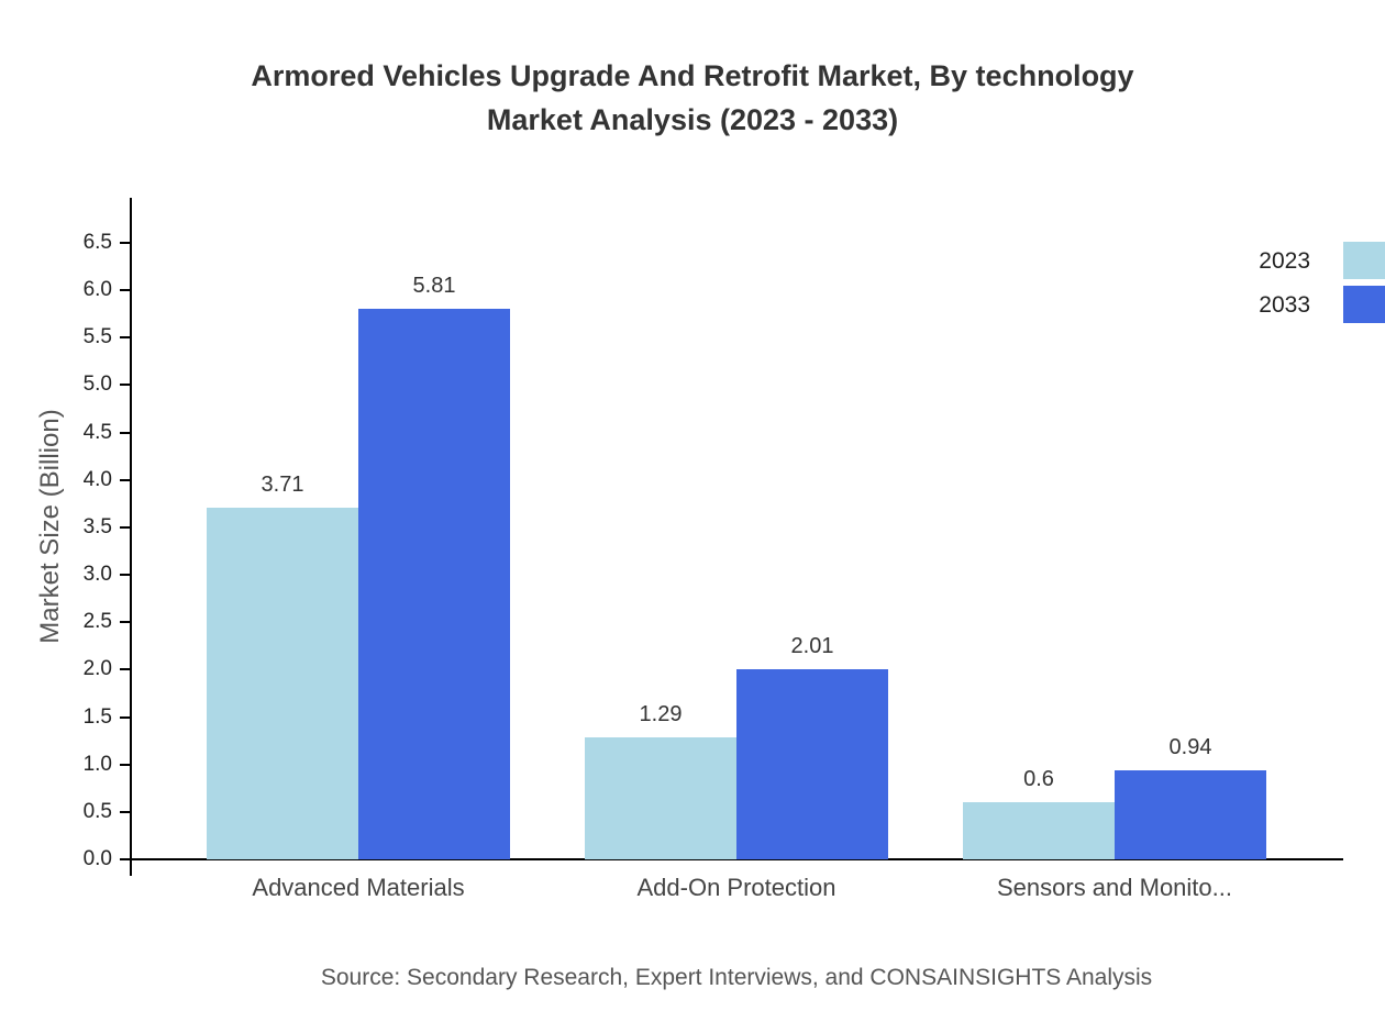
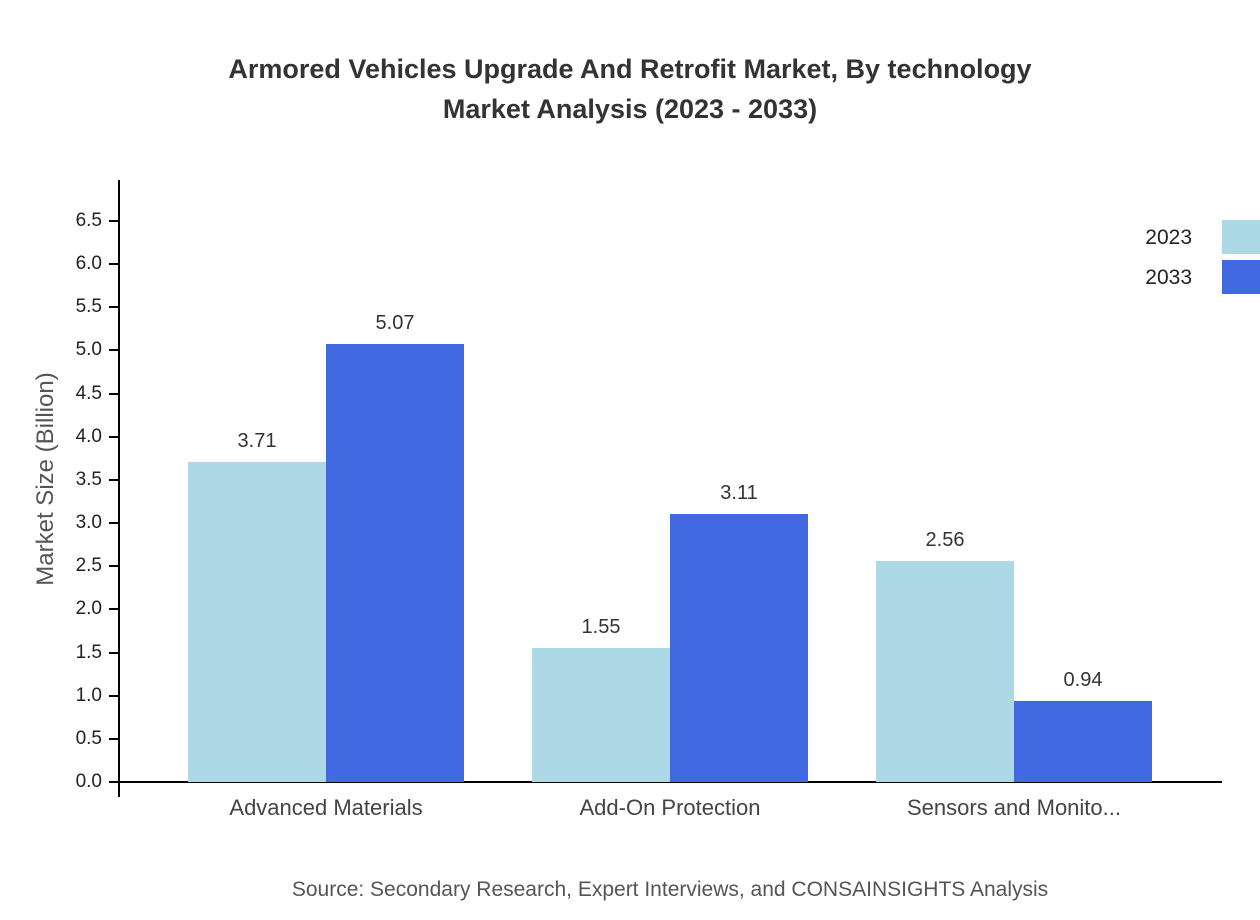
2033/Advanced Materials: 5.81 -> 5.07
2023/Add-On Protection: 1.29 -> 1.55
2033/Add-On Protection: 2.01 -> 3.11
2023/Sensors and Monito...: 0.6 -> 2.56
